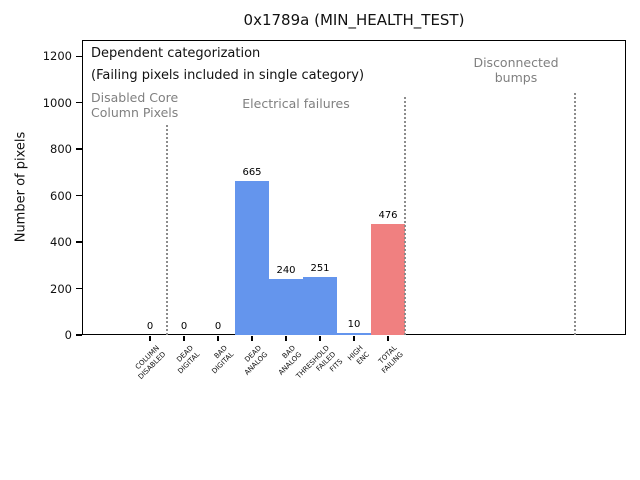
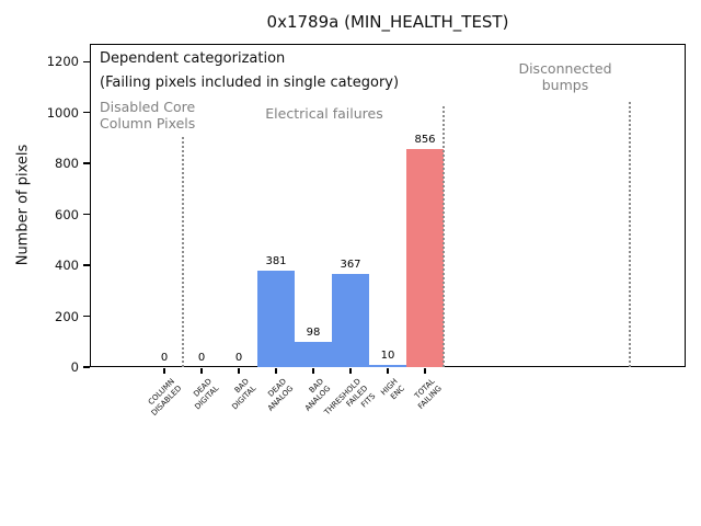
DEAD ANALOG: 665 -> 381
BAD ANALOG: 240 -> 98
THRESHOLD FAILED FITS: 251 -> 367
TOTAL FAILING: 476 -> 856
